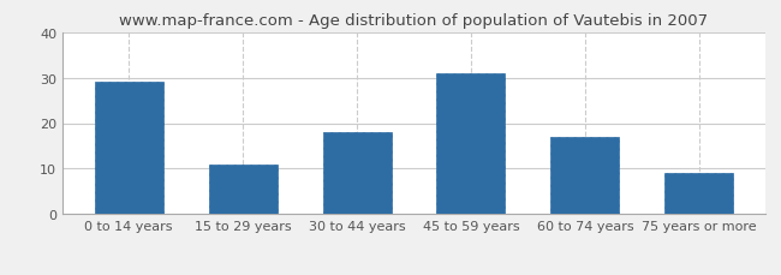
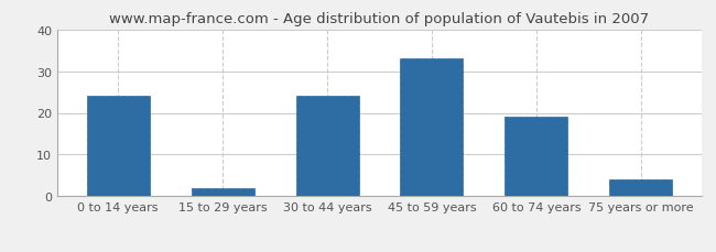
0 to 14 years: 29 -> 24
15 to 29 years: 11 -> 2
30 to 44 years: 18 -> 24
45 to 59 years: 31 -> 33
60 to 74 years: 17 -> 19
75 years or more: 9 -> 4
